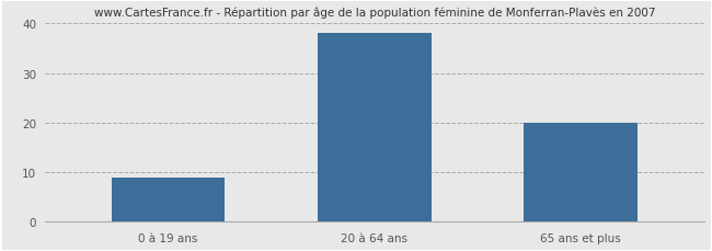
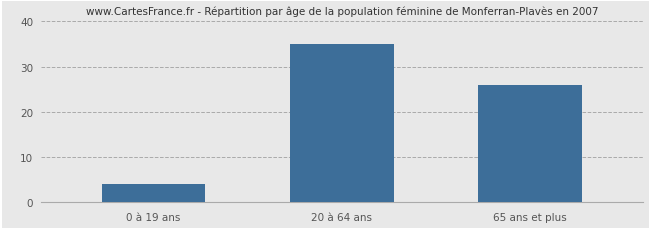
0 à 19 ans: 9 -> 4
20 à 64 ans: 38 -> 35
65 ans et plus: 20 -> 26
